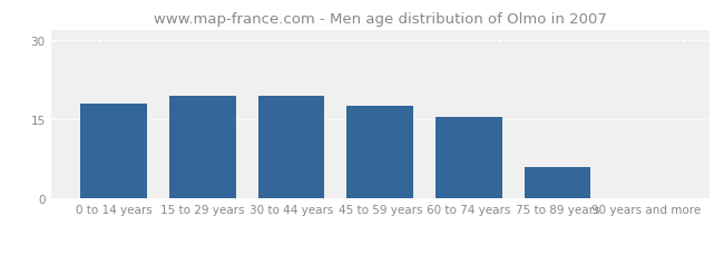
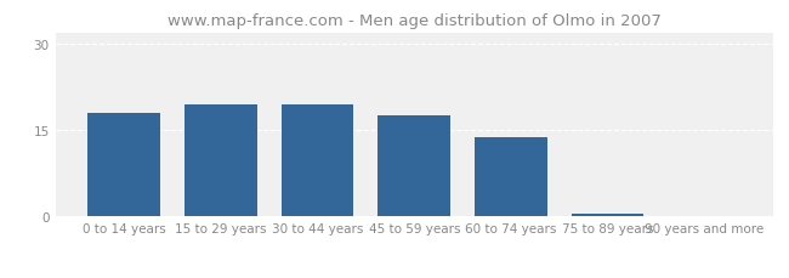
60 to 74 years: 15.5 -> 13.8
75 to 89 years: 6.0 -> 0.6
